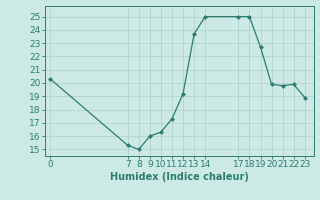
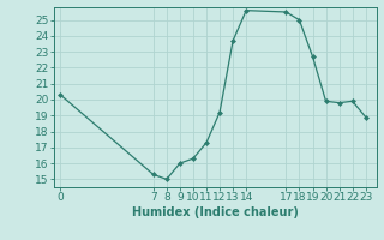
14: 25.0 -> 25.6
17: 25.0 -> 25.5
